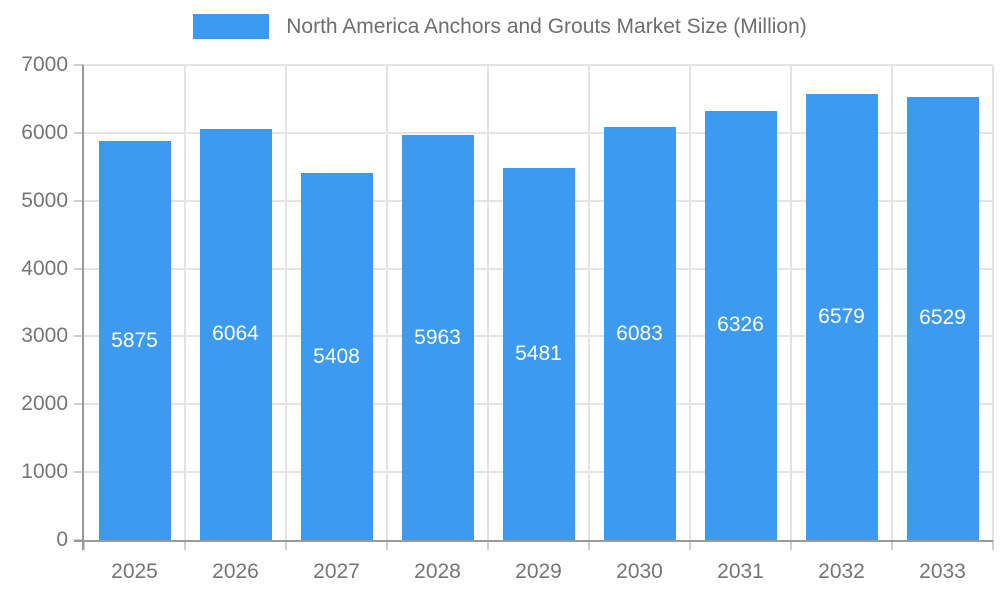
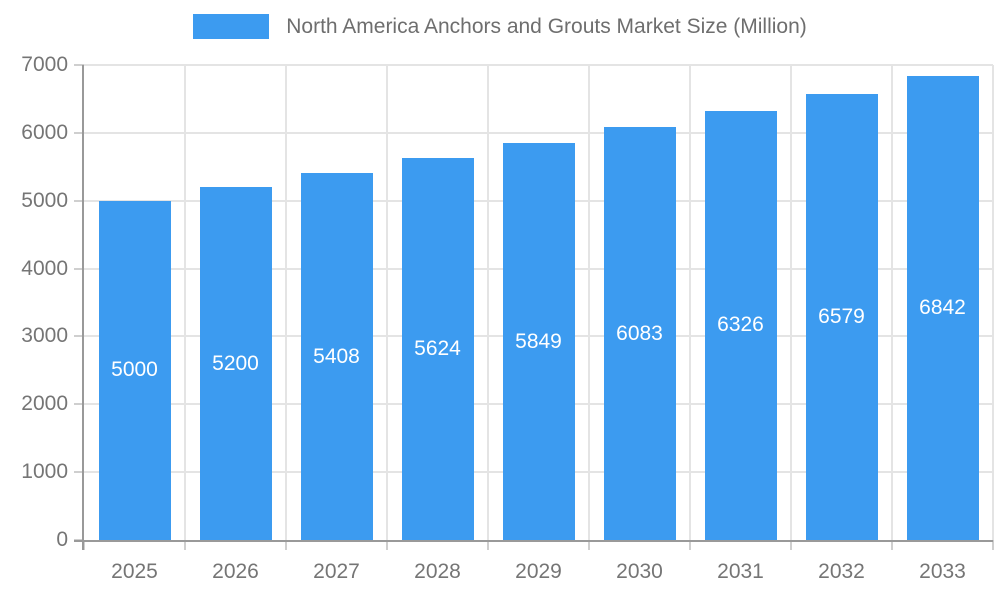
2025: 5875 -> 5000
2026: 6064 -> 5200
2028: 5963 -> 5624
2029: 5481 -> 5849
2033: 6529 -> 6842
